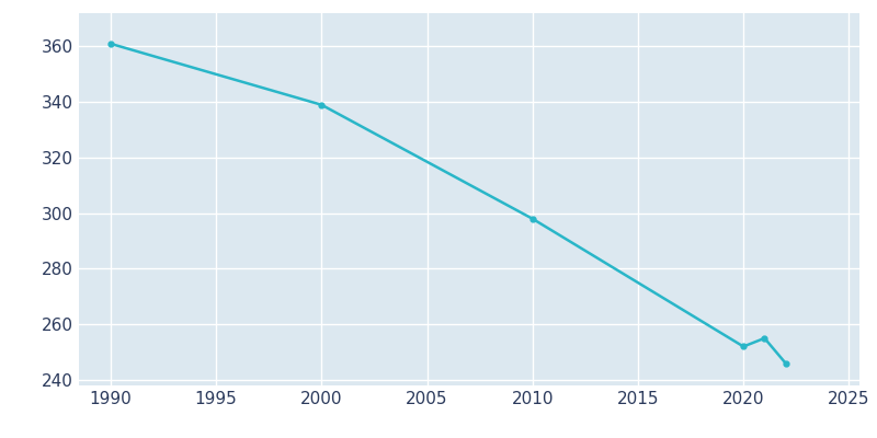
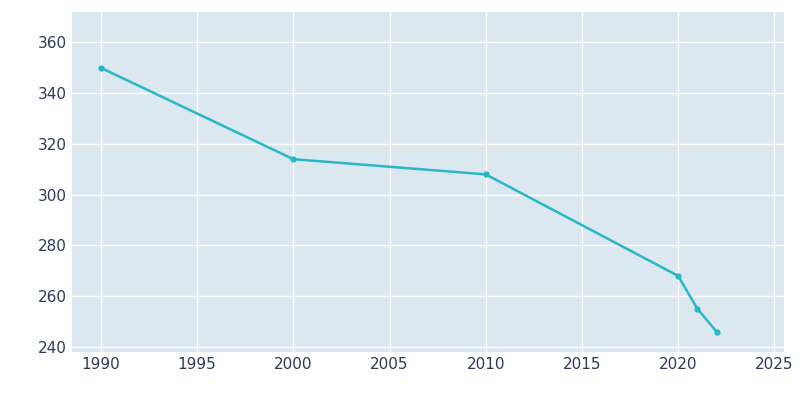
1990: 361 -> 350
2000: 339 -> 314
2010: 298 -> 308
2020: 252 -> 268
